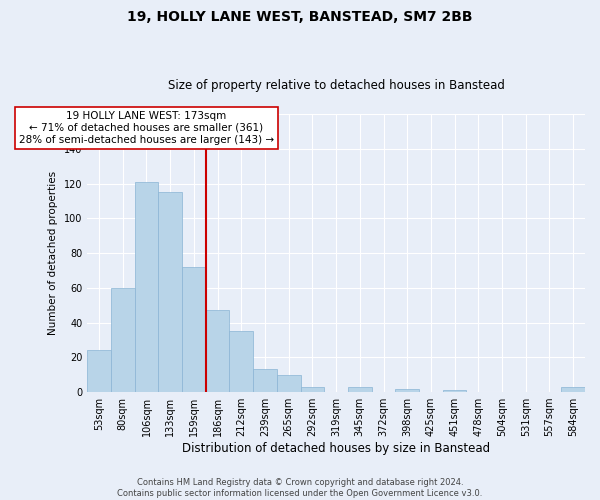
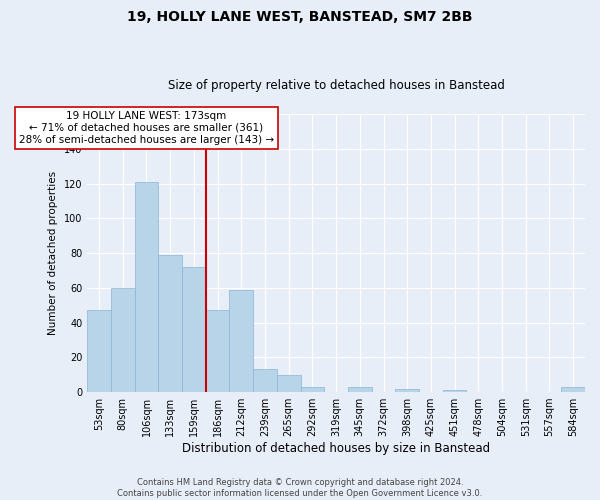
53sqm: 24 -> 47
133sqm: 115 -> 79
212sqm: 35 -> 59
